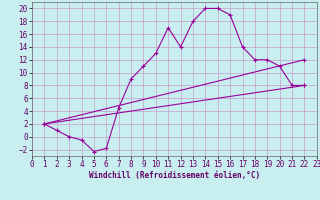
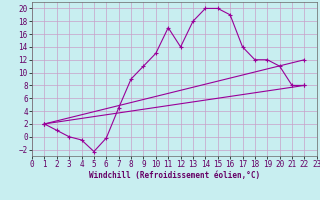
6: -1.8 -> -0.2
